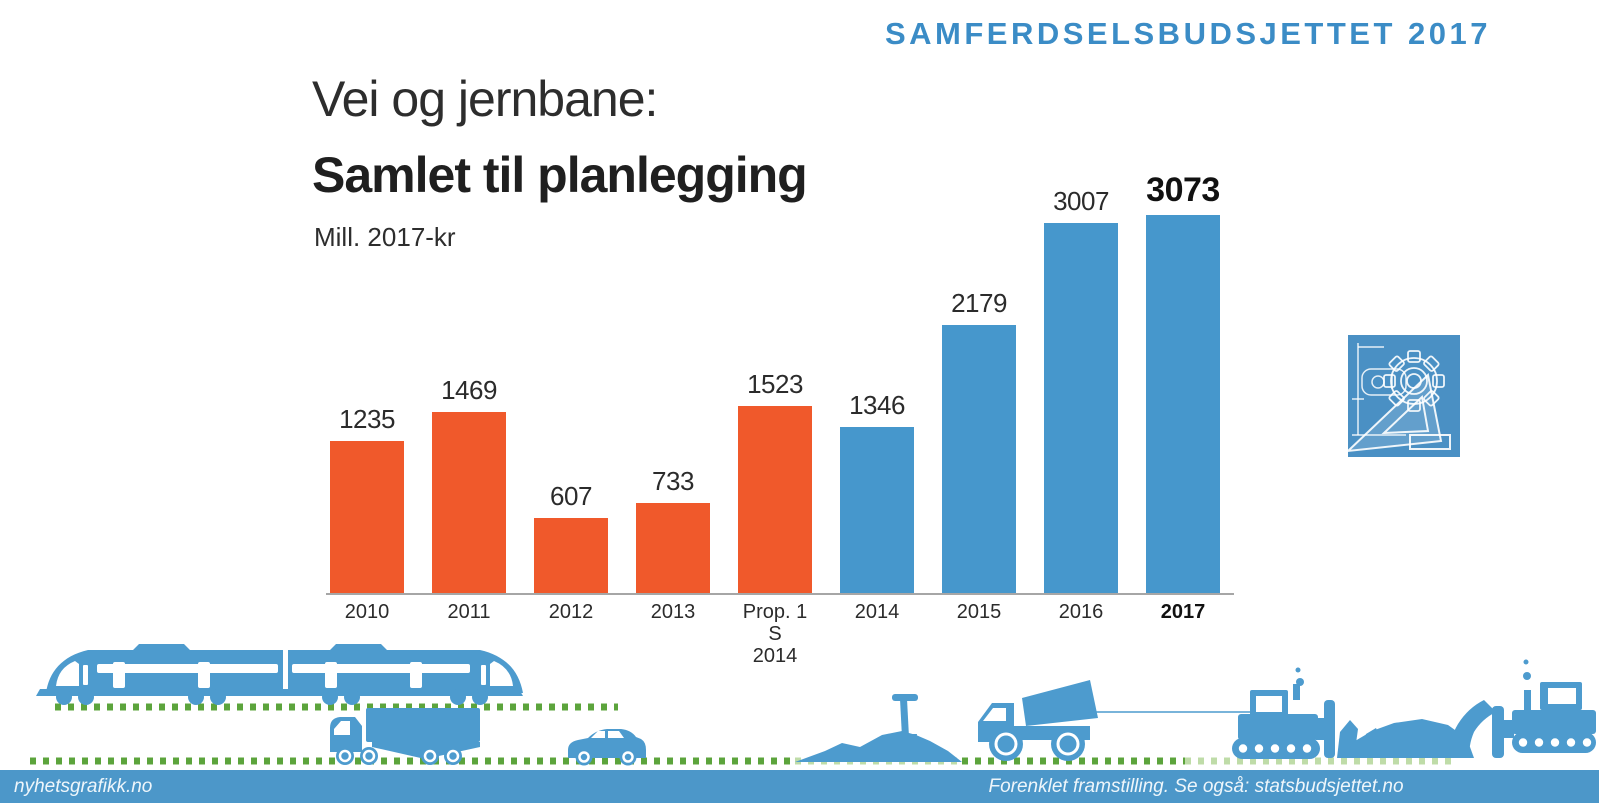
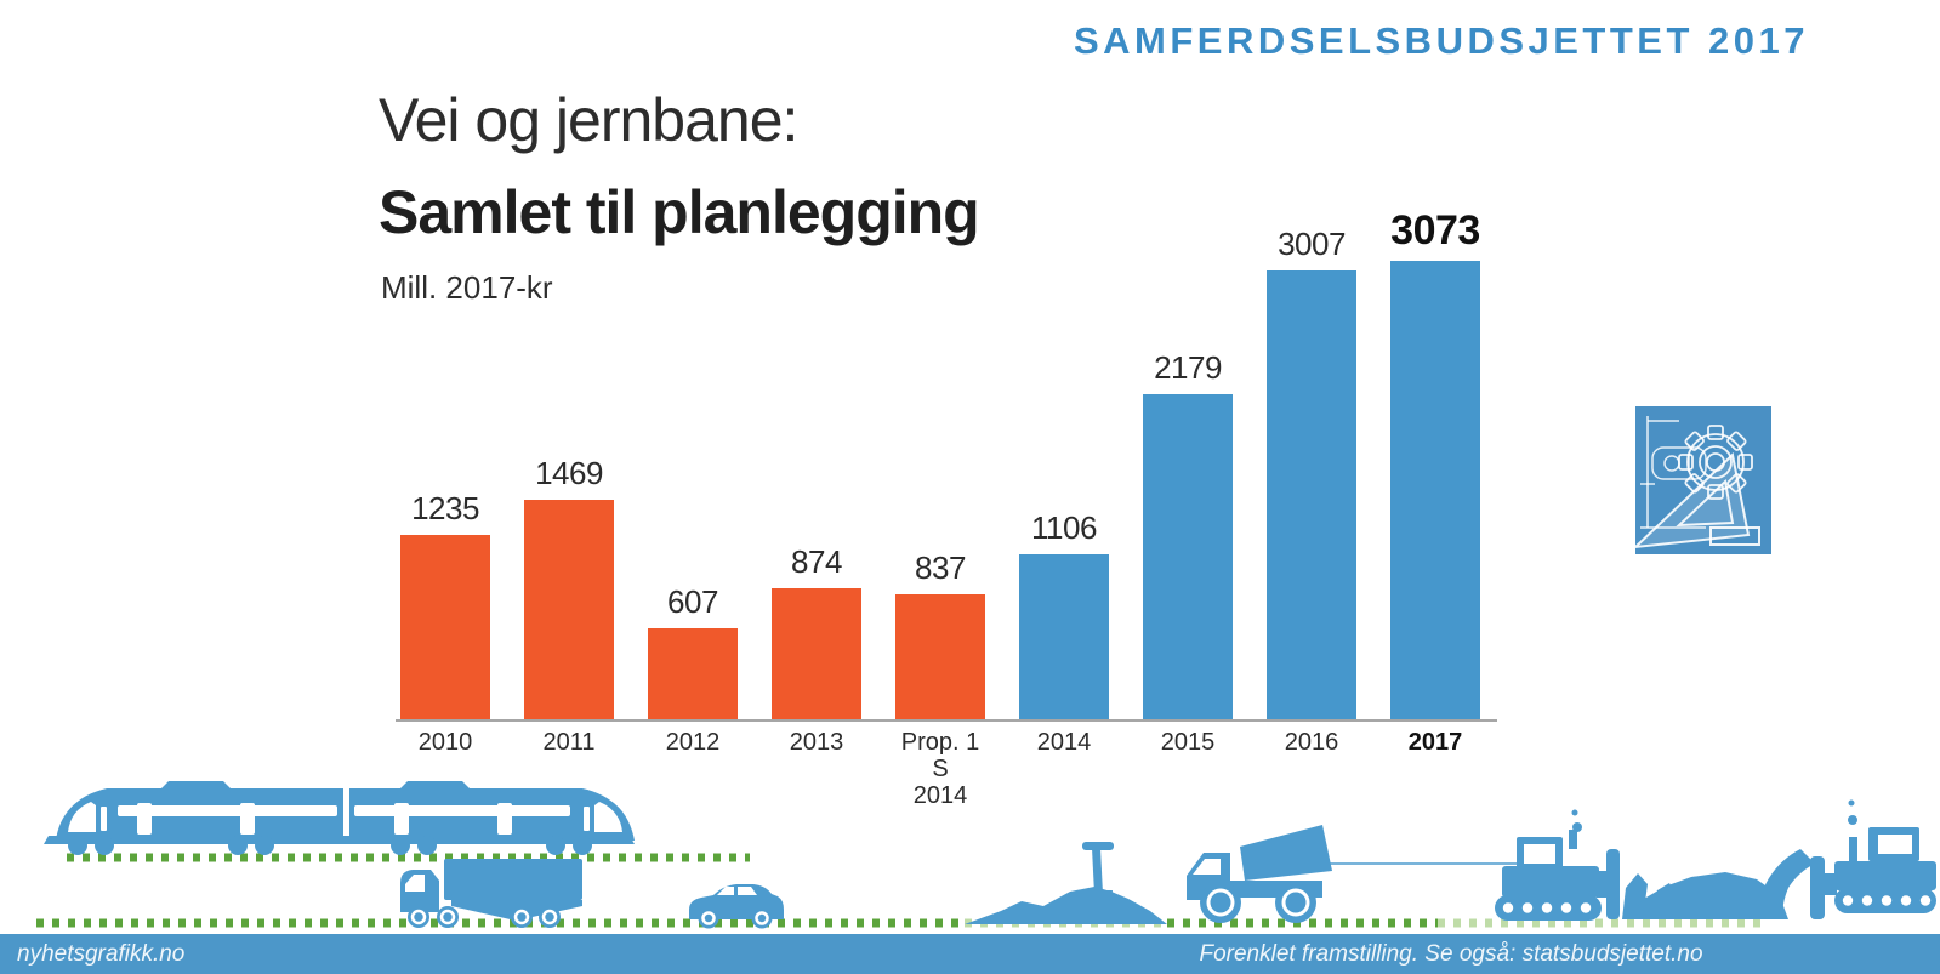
2013: 733 -> 874
Prop. 1 S 2014: 1523 -> 837
2014: 1346 -> 1106
